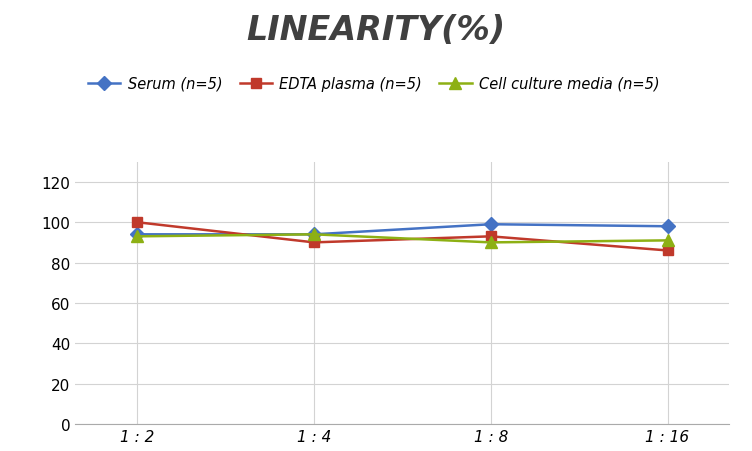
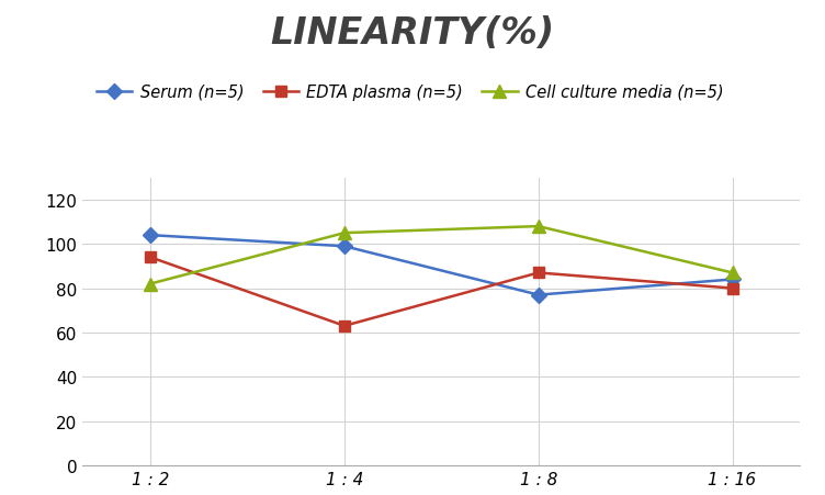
Serum (n=5)/1 : 2: 94 -> 104
EDTA plasma (n=5)/1 : 2: 100 -> 94
Cell culture media (n=5)/1 : 2: 93 -> 82
Serum (n=5)/1 : 4: 94 -> 99
EDTA plasma (n=5)/1 : 4: 90 -> 63
Cell culture media (n=5)/1 : 4: 94 -> 105
Serum (n=5)/1 : 8: 99 -> 77
EDTA plasma (n=5)/1 : 8: 93 -> 87
Cell culture media (n=5)/1 : 8: 90 -> 108
Serum (n=5)/1 : 16: 98 -> 84
EDTA plasma (n=5)/1 : 16: 86 -> 80
Cell culture media (n=5)/1 : 16: 91 -> 87
